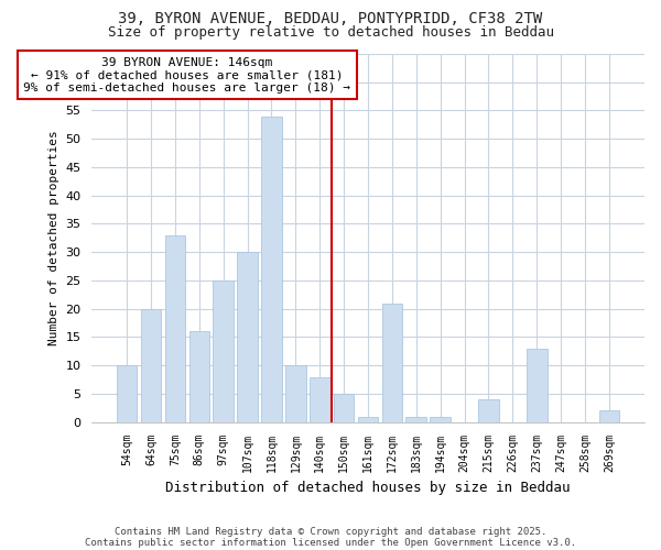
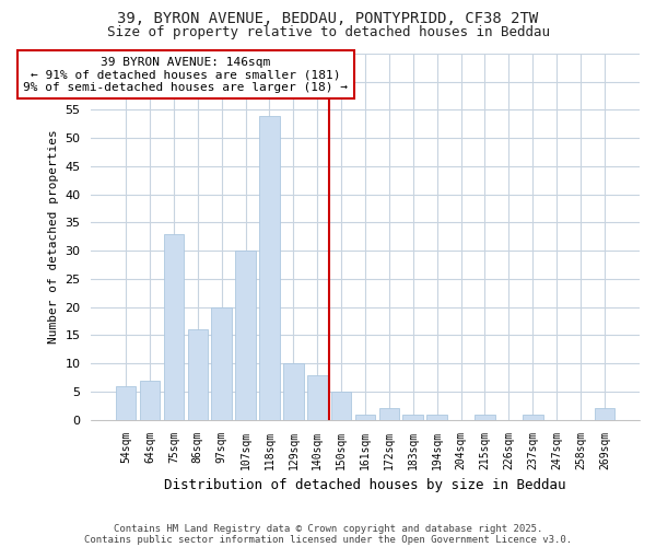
54sqm: 10 -> 6
64sqm: 20 -> 7
97sqm: 25 -> 20
172sqm: 21 -> 2
215sqm: 4 -> 1
237sqm: 13 -> 1
